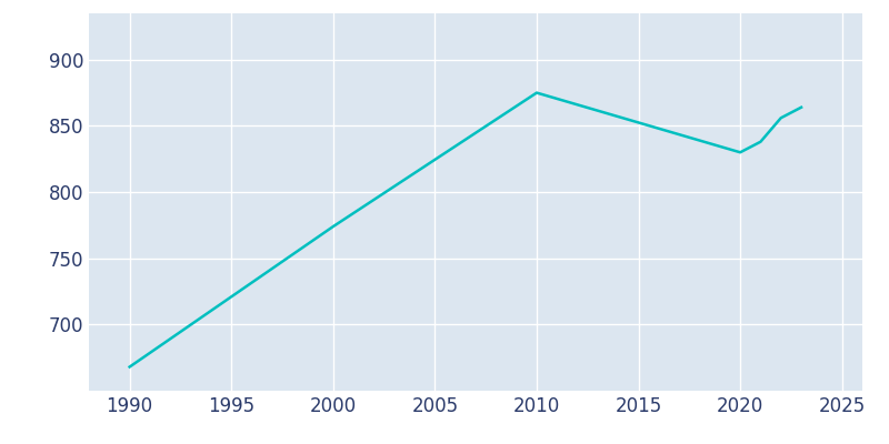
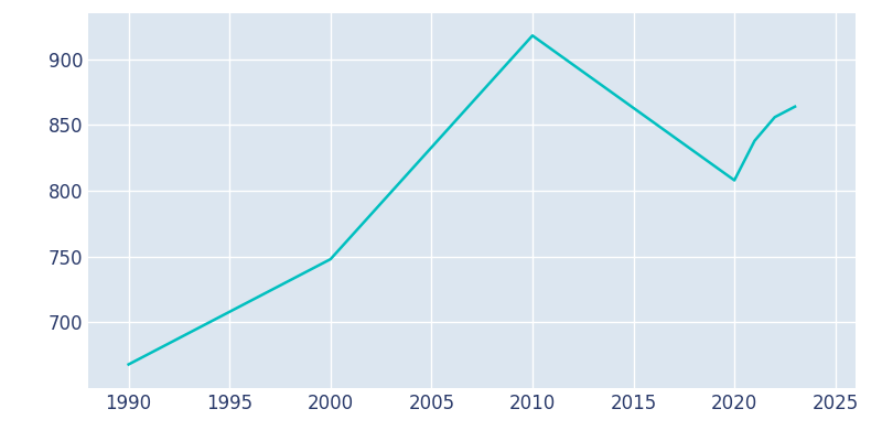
2000: 774 -> 748
2010: 875 -> 918
2020: 830 -> 808
